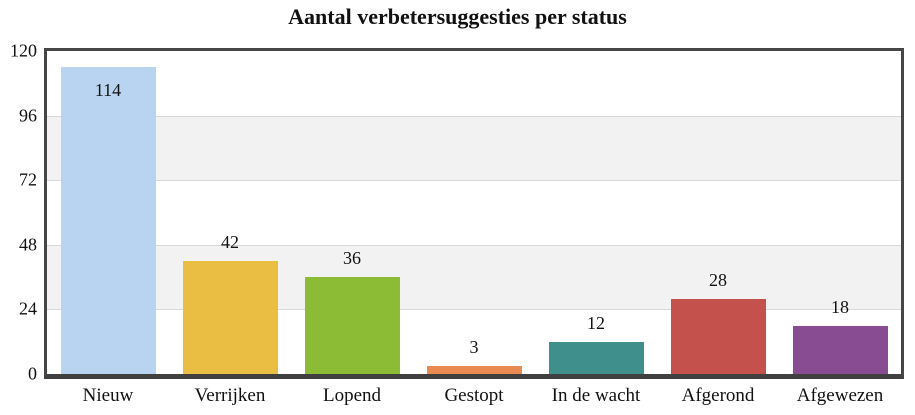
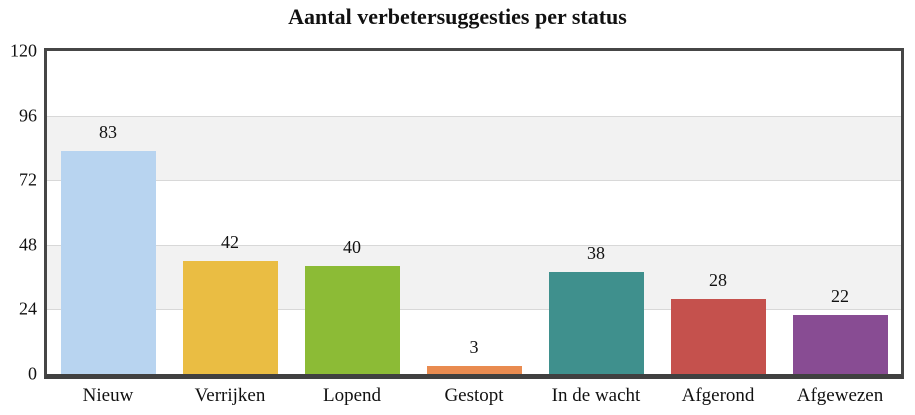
Nieuw: 114 -> 83
Lopend: 36 -> 40
In de wacht: 12 -> 38
Afgewezen: 18 -> 22
